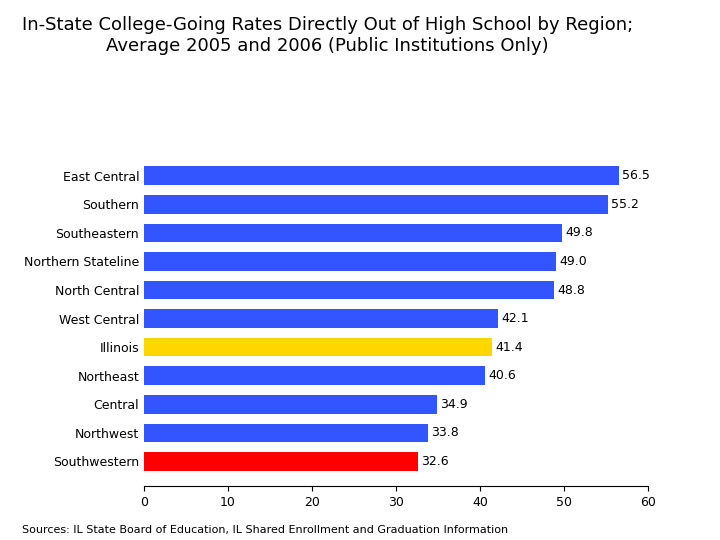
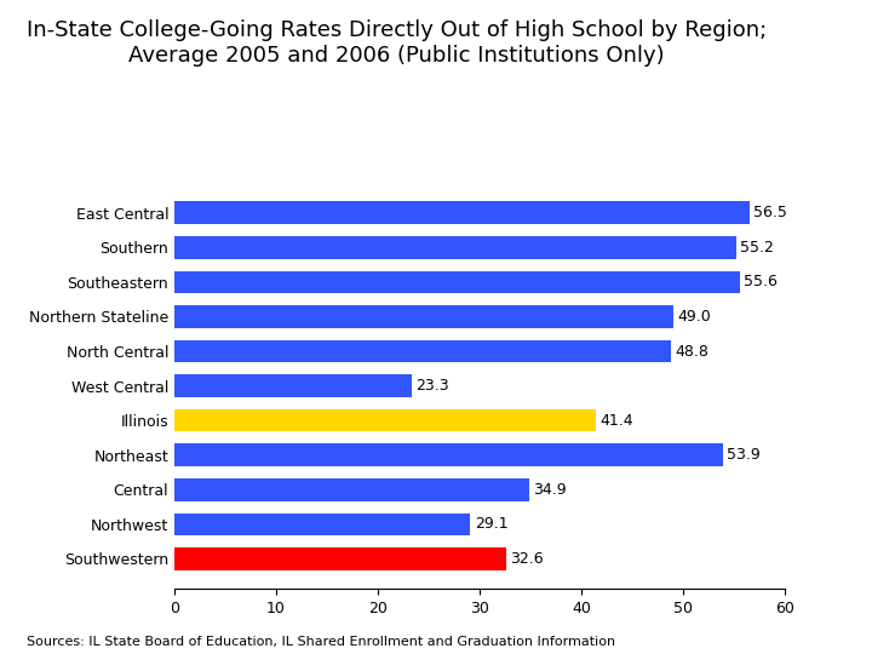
Southeastern: 49.8 -> 55.6
West Central: 42.1 -> 23.3
Northeast: 40.6 -> 53.9
Northwest: 33.8 -> 29.1
